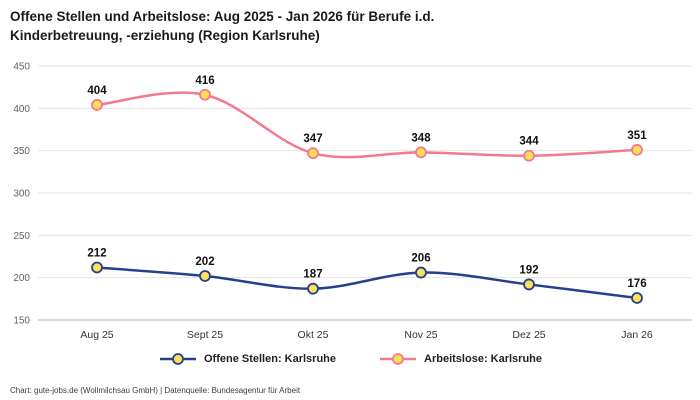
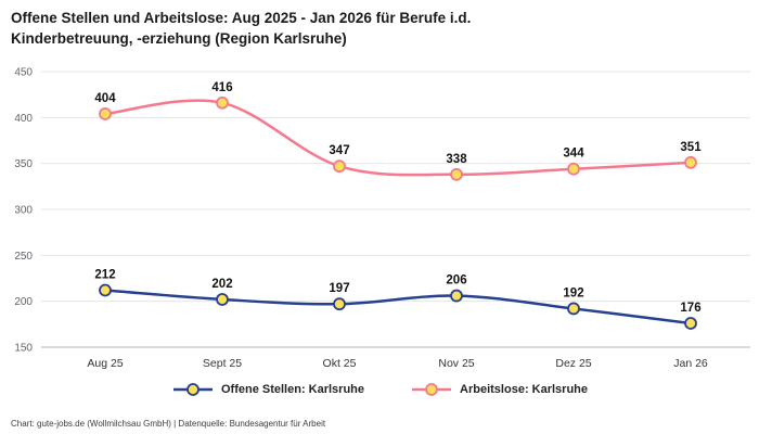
Offene Stellen: Karlsruhe/Okt 25: 187 -> 197
Arbeitslose: Karlsruhe/Nov 25: 348 -> 338
